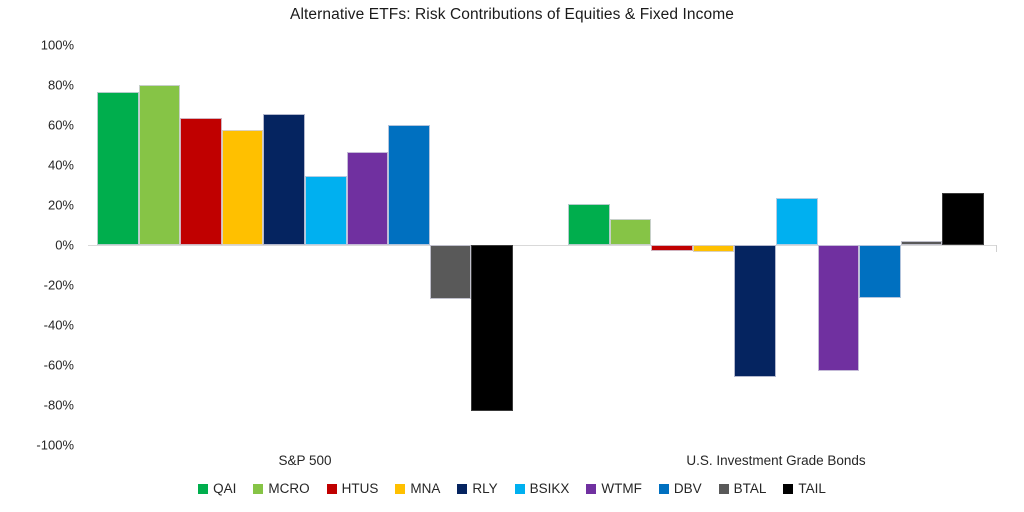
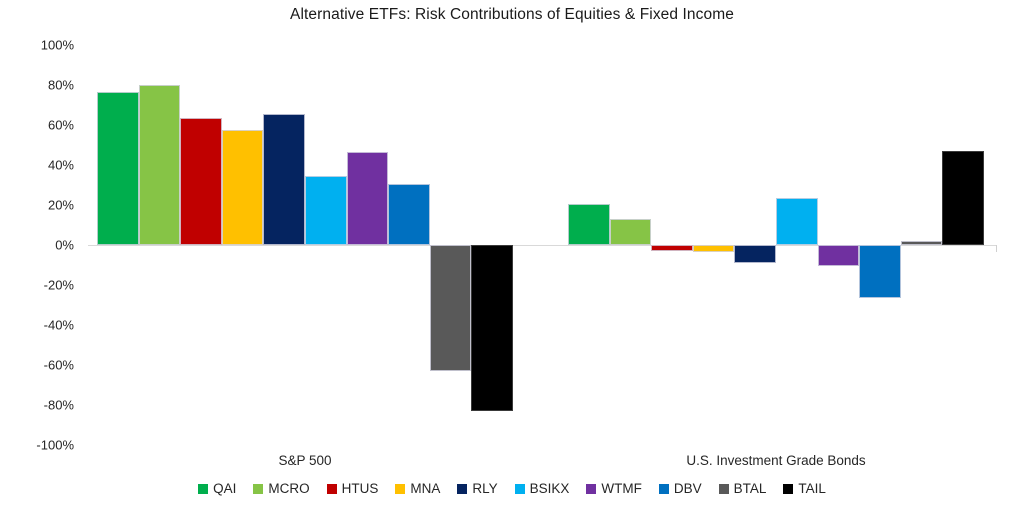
DBV/S&P 500: 60% -> 30%
BTAL/S&P 500: -27% -> -63%
RLY/U.S. Investment Grade Bonds: -66% -> -9%
WTMF/U.S. Investment Grade Bonds: -63% -> -10%
TAIL/U.S. Investment Grade Bonds: 26% -> 47%
